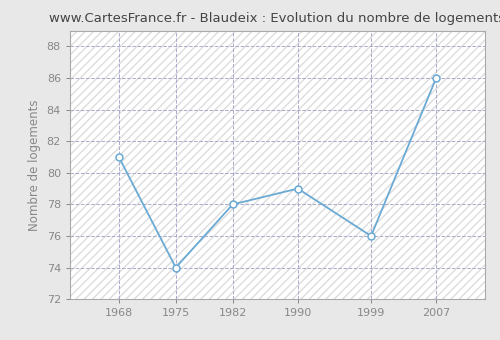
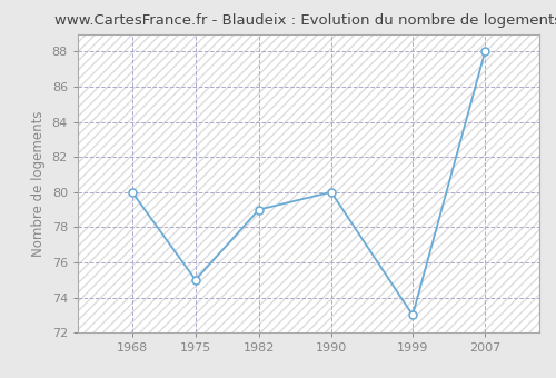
1968: 81 -> 80
1975: 74 -> 75
1982: 78 -> 79
1990: 79 -> 80
1999: 76 -> 73
2007: 86 -> 88
